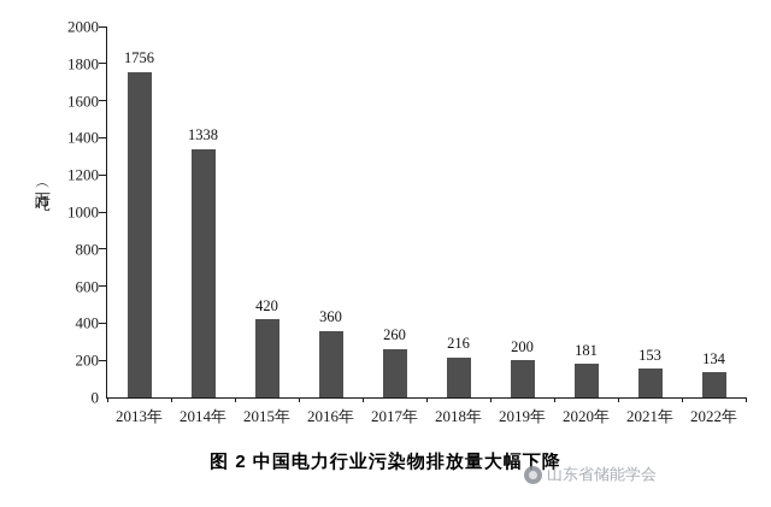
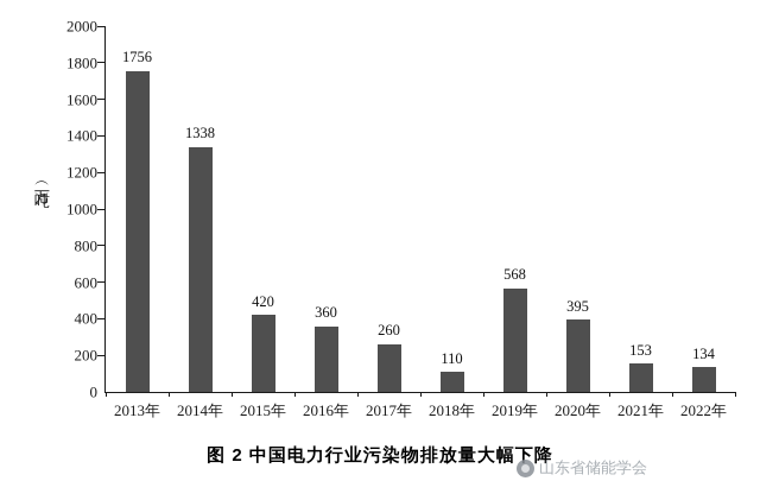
2018年: 216 -> 110
2019年: 200 -> 568
2020年: 181 -> 395
